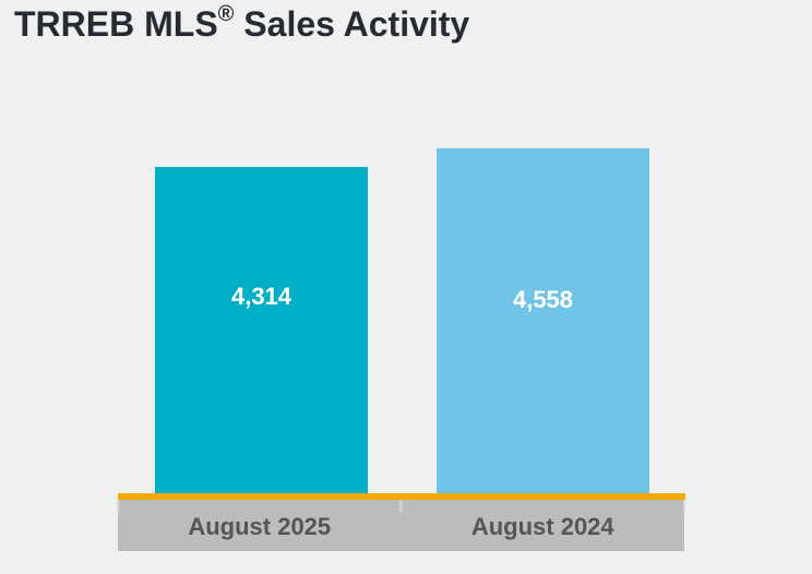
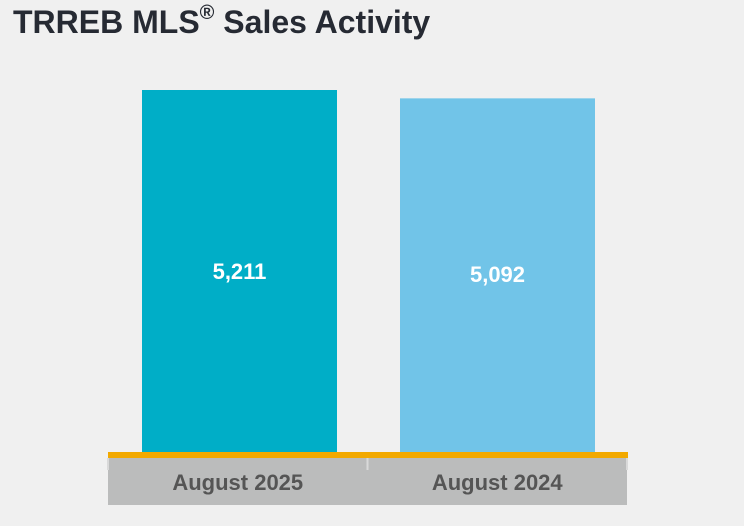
August 2025: 4,314 -> 5,211
August 2024: 4,558 -> 5,092
